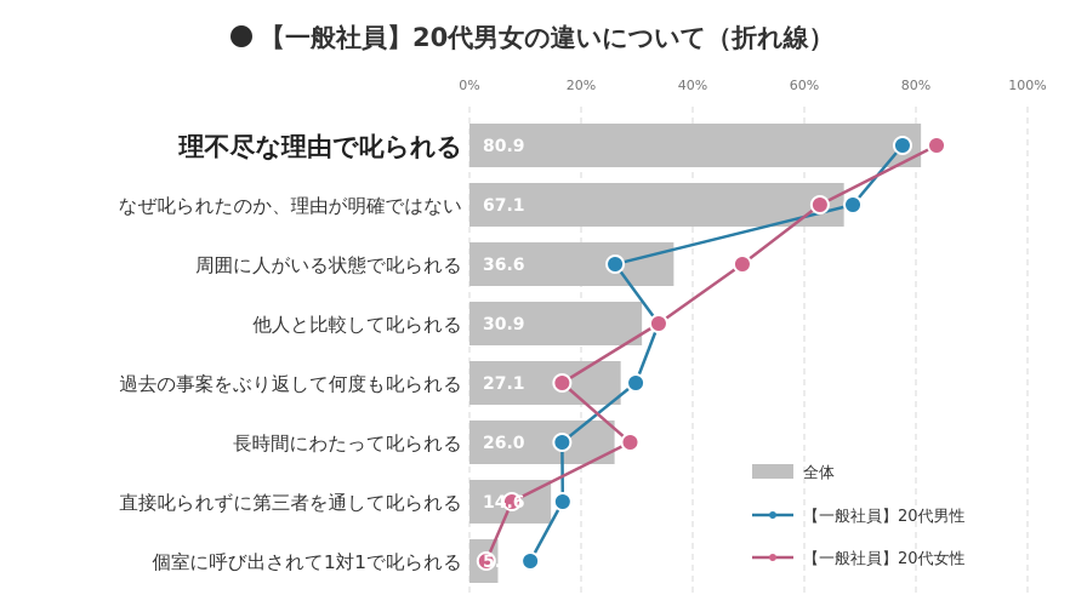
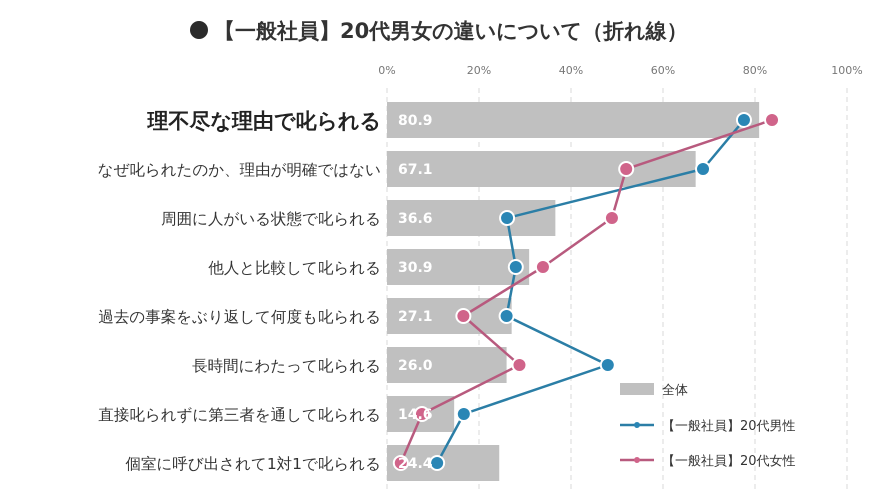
【一般社員】20代女性/なぜ叱られたのか、理由が明確ではない: 63% -> 52%
【一般社員】20代男性/他人と比較して叱られる: 34% -> 28%
【一般社員】20代男性/過去の事案をぶり返して何度も叱られる: 30% -> 26%
【一般社員】20代男性/長時間にわたって叱られる: 17% -> 48%
全体/個室に呼び出されて1対1で叱られる: 5.1 -> 24.4
